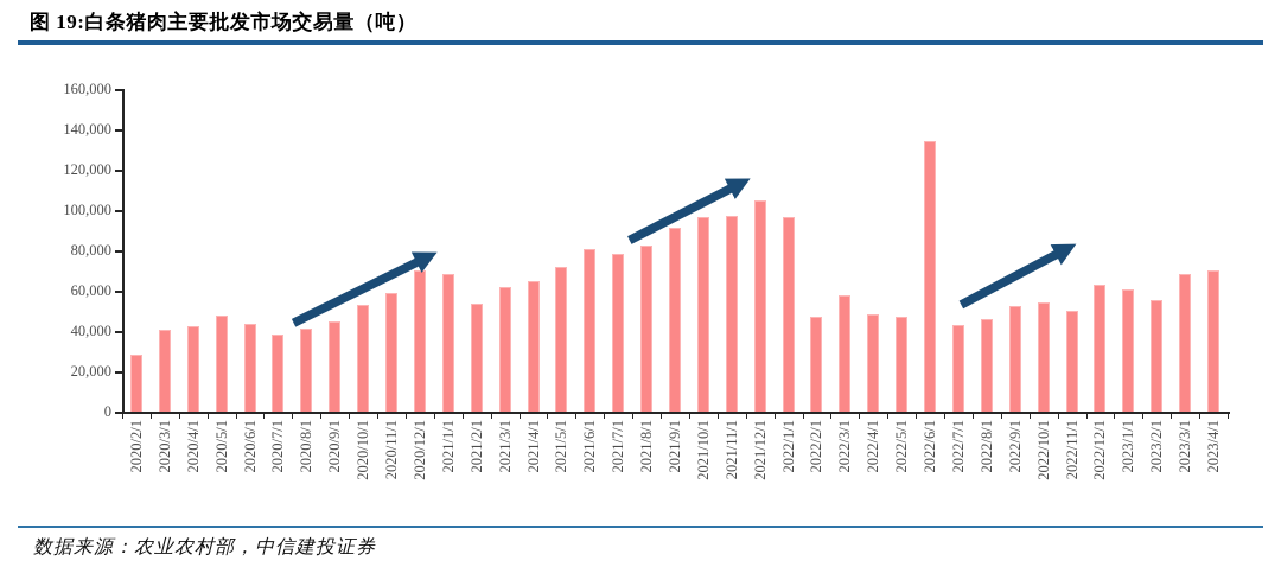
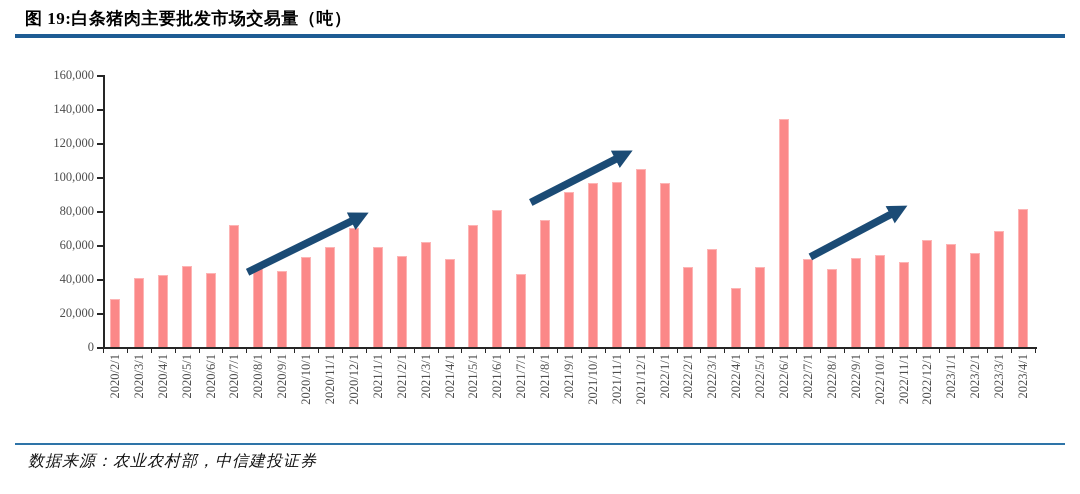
2020/7/1: 38000 -> 72000
2020/8/1: 41000 -> 47000
2021/1/1: 68000 -> 59000
2021/4/1: 65000 -> 52000
2021/7/1: 78000 -> 43000
2021/8/1: 82000 -> 75000
2022/4/1: 48000 -> 35000
2022/7/1: 43000 -> 52000
2023/4/1: 70000 -> 81000
